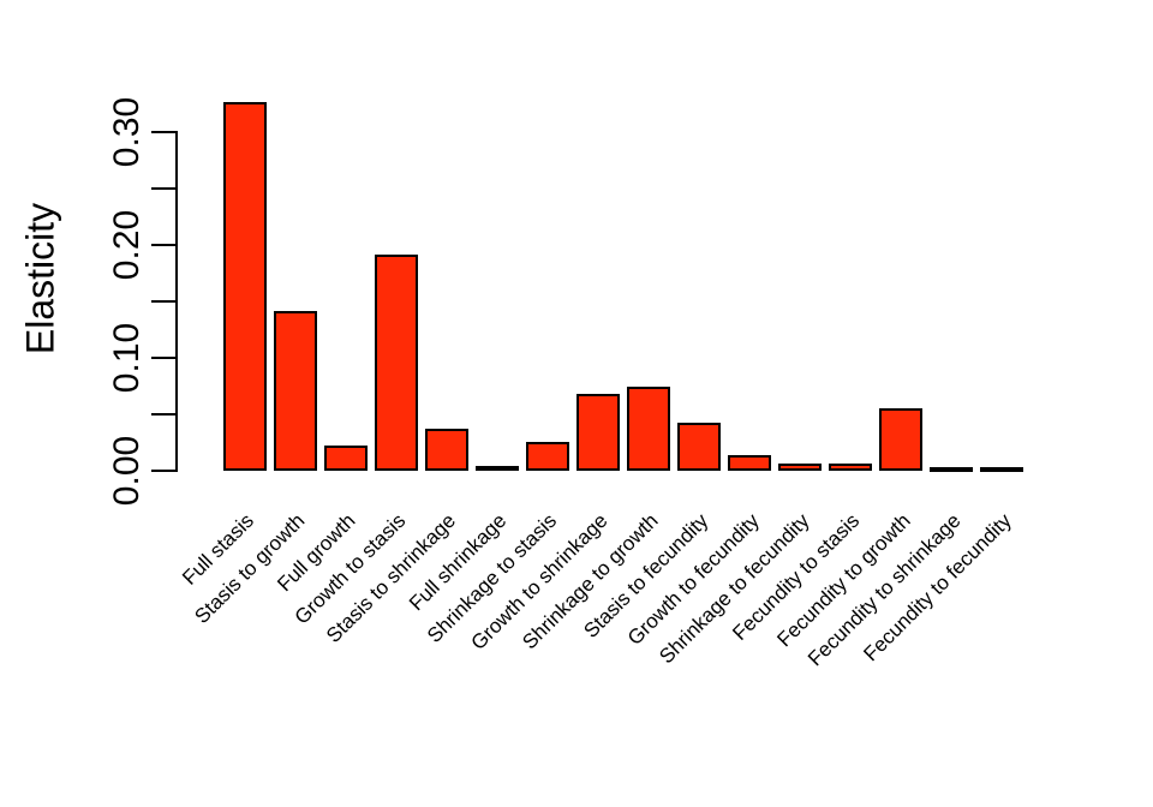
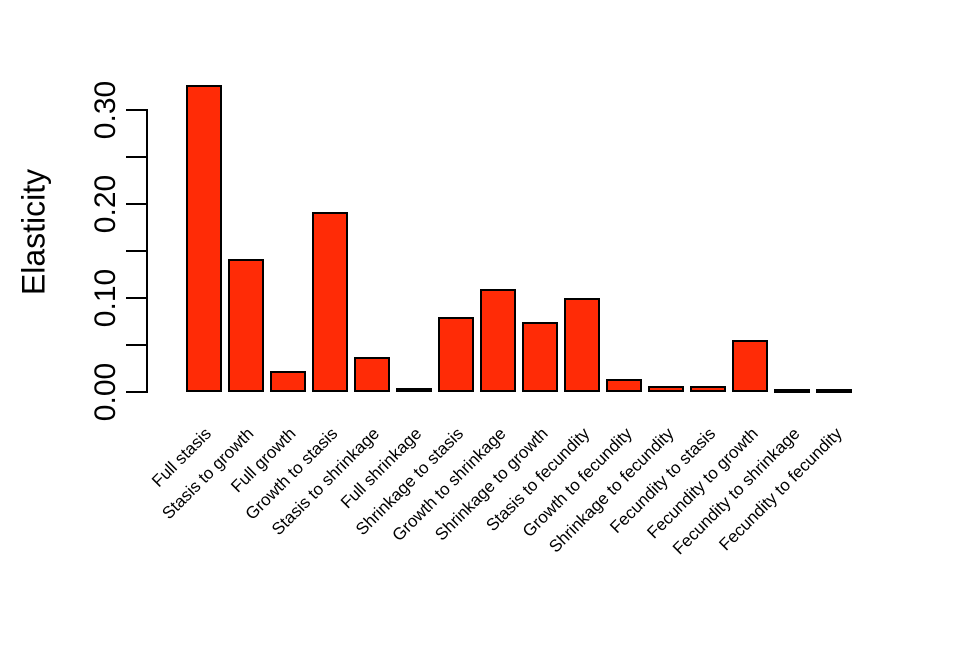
Shrinkage to stasis: 0.03 -> 0.08
Growth to shrinkage: 0.07 -> 0.11
Stasis to fecundity: 0.04 -> 0.10
